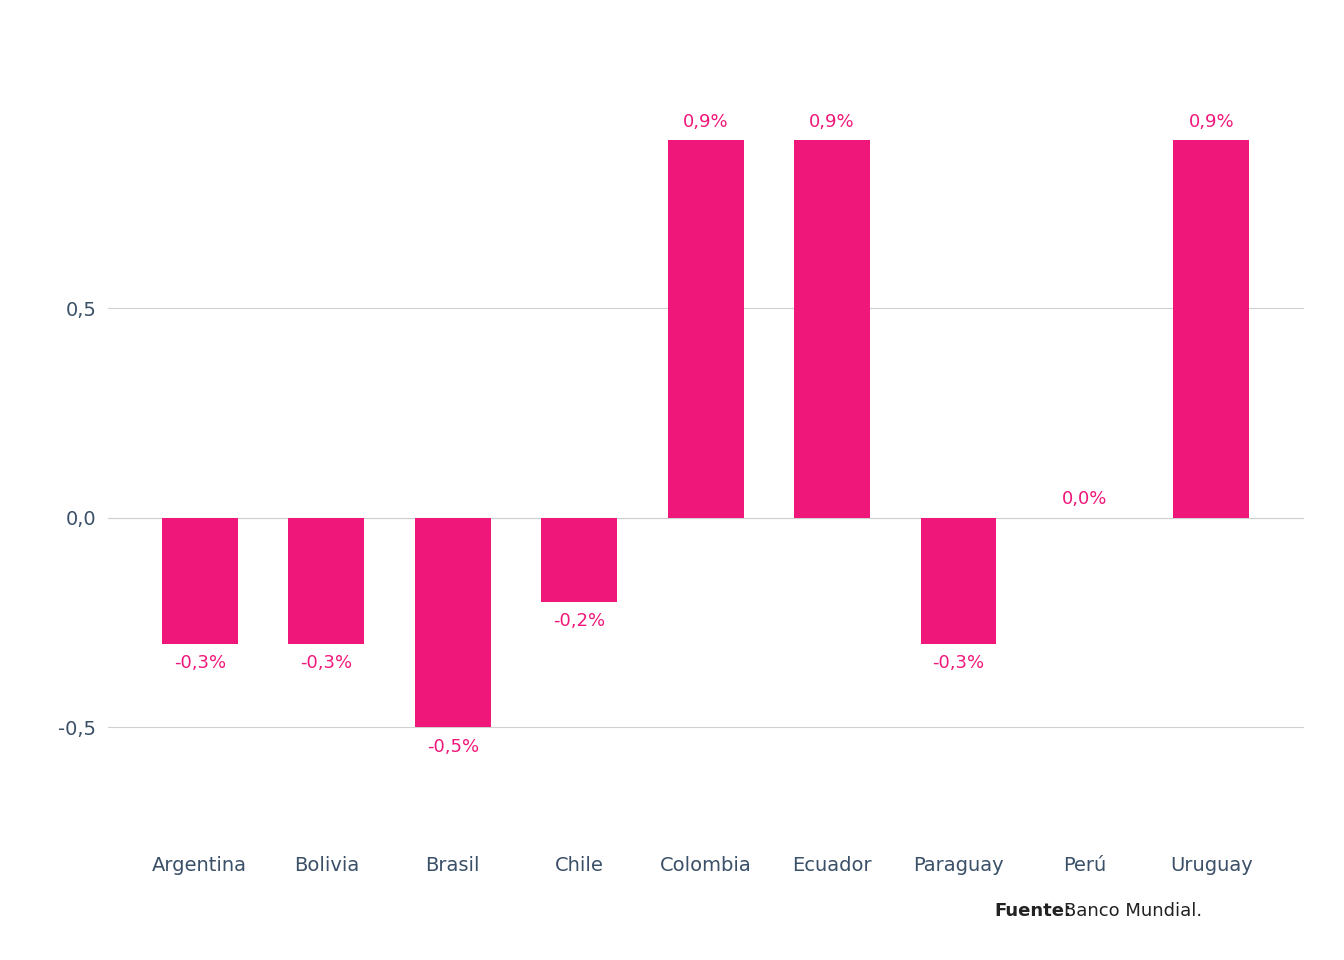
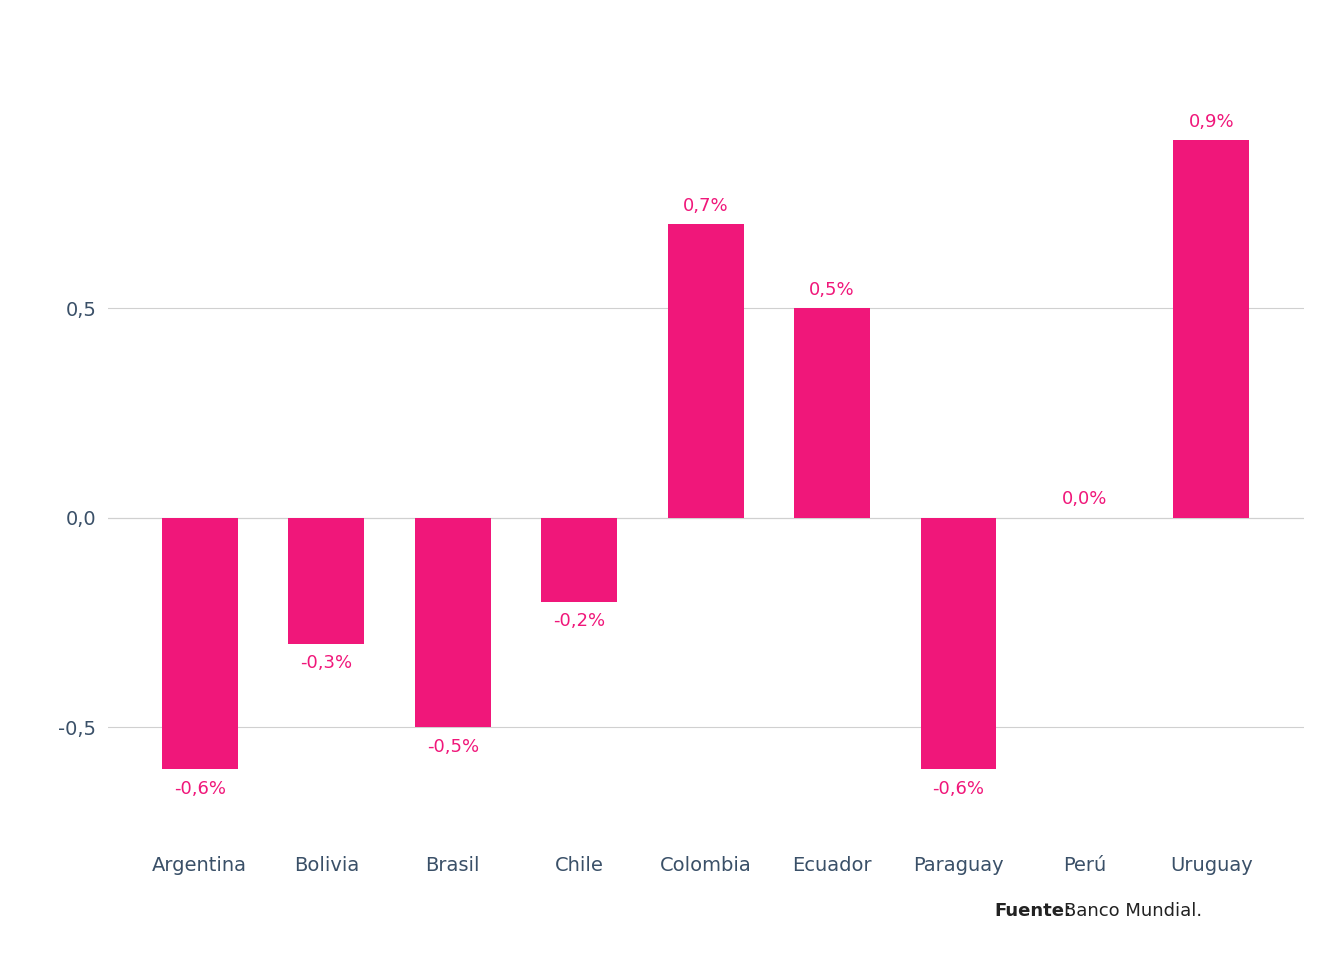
Argentina: -0,3% -> -0,6%
Colombia: 0,9% -> 0,7%
Ecuador: 0,9% -> 0,5%
Paraguay: -0,3% -> -0,6%
